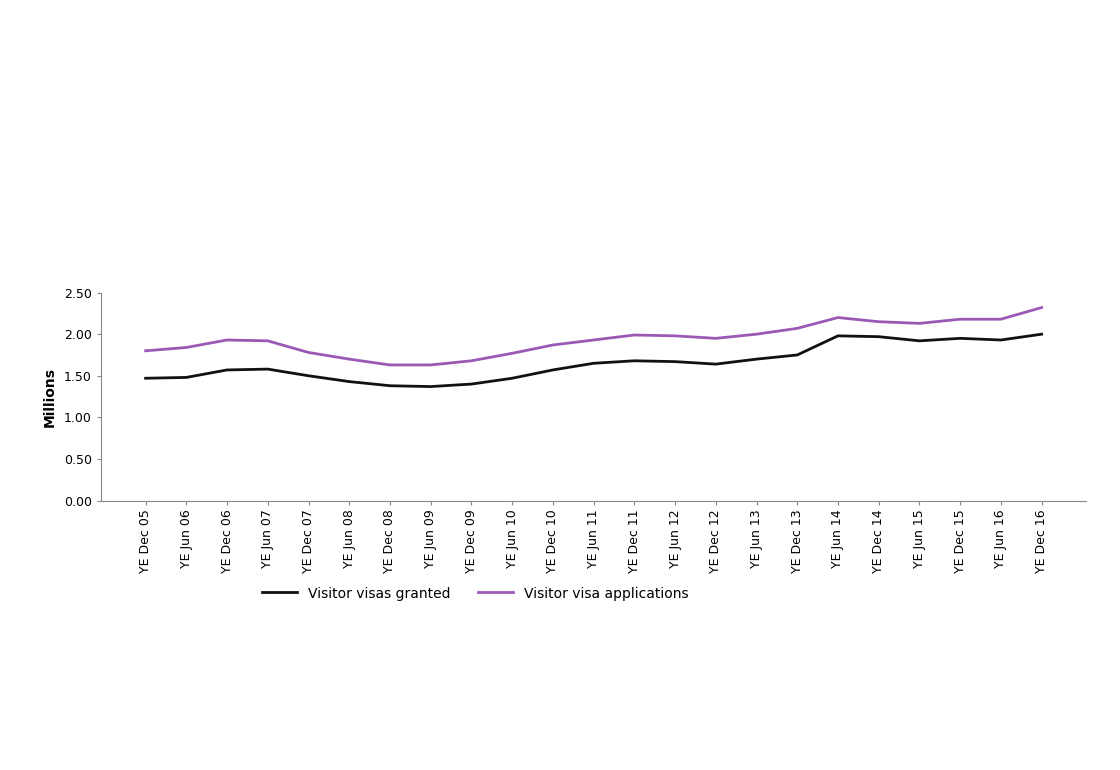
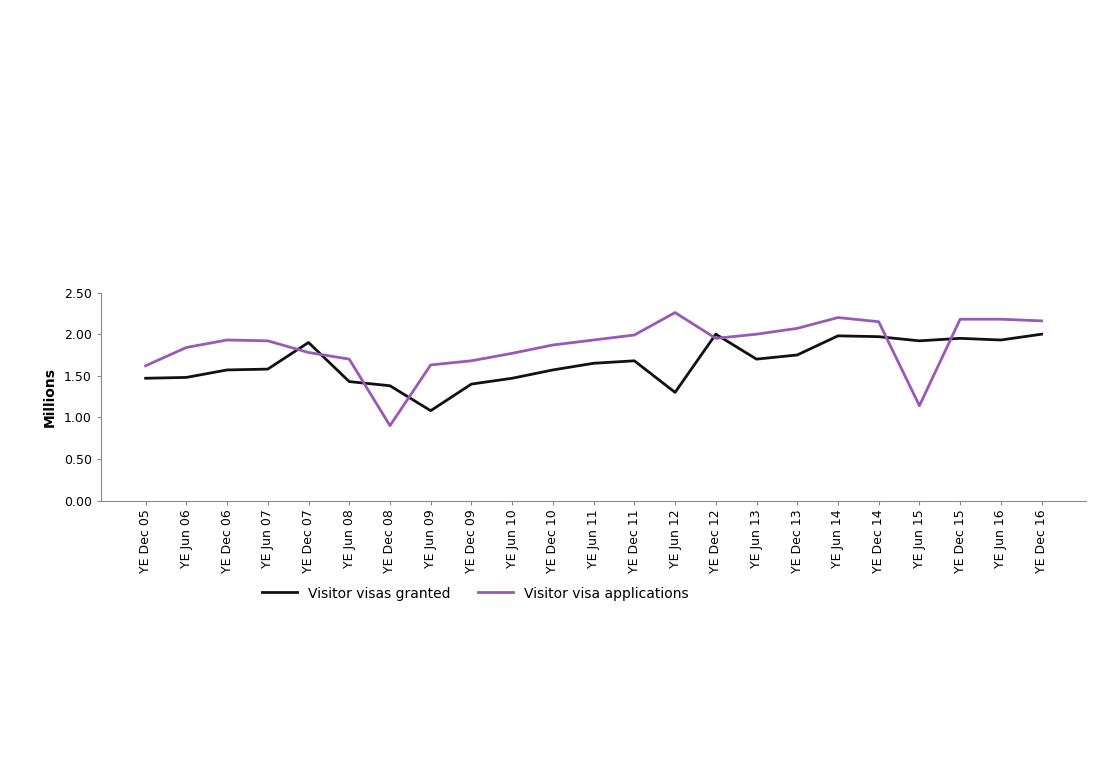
Visitor visa applications/YE Dec 05: 1.80 -> 1.62
Visitor visas granted/YE Dec 07: 1.50 -> 1.90
Visitor visa applications/YE Dec 08: 1.63 -> 0.90
Visitor visas granted/YE Jun 09: 1.37 -> 1.08
Visitor visas granted/YE Jun 12: 1.67 -> 1.30
Visitor visa applications/YE Jun 12: 1.98 -> 2.26
Visitor visas granted/YE Dec 12: 1.64 -> 2.00
Visitor visa applications/YE Jun 15: 2.13 -> 1.14
Visitor visa applications/YE Dec 16: 2.32 -> 2.16
